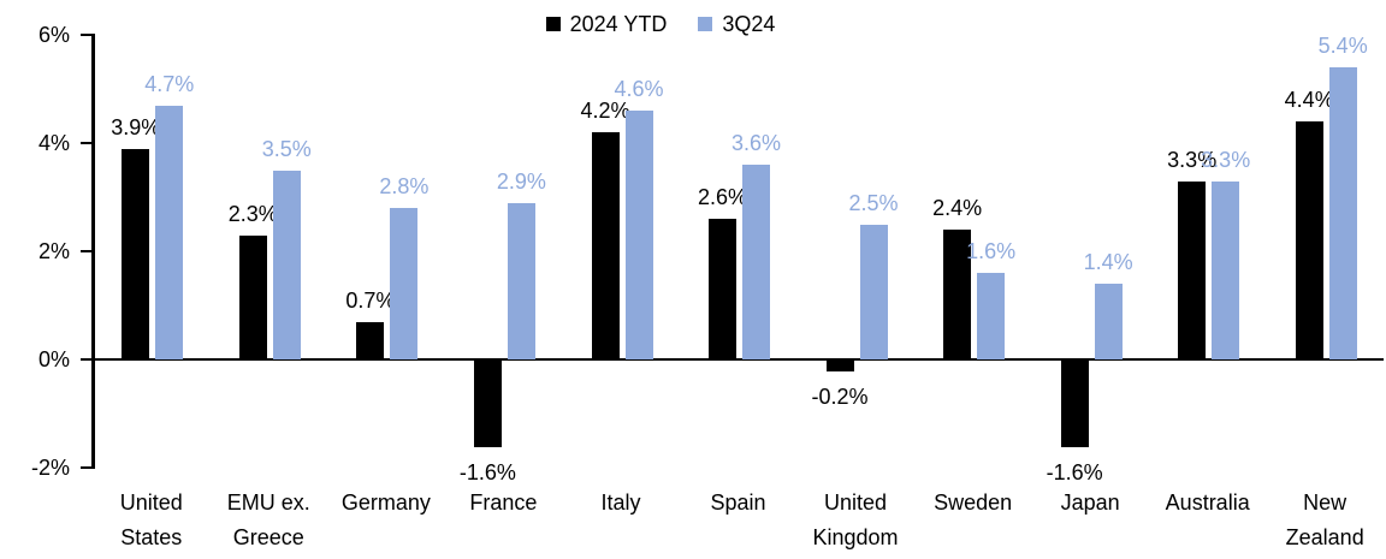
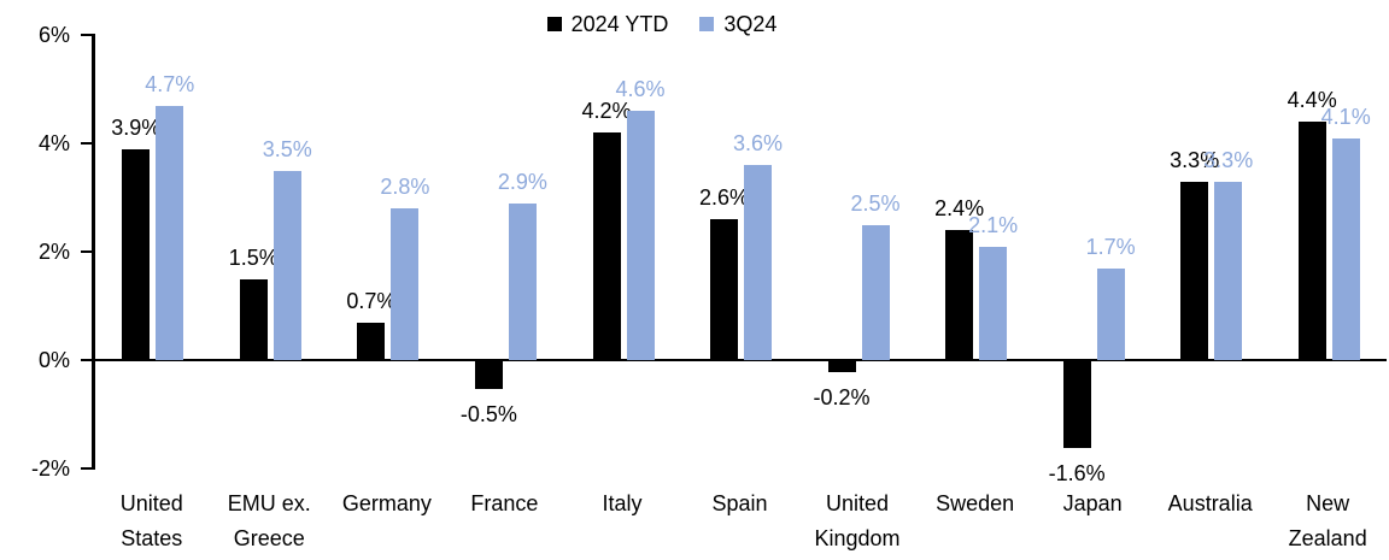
2024 YTD/EMU ex. Greece: 2.3% -> 1.5%
2024 YTD/France: -1.6% -> -0.5%
3Q24/Sweden: 1.6% -> 2.1%
3Q24/Japan: 1.4% -> 1.7%
3Q24/New Zealand: 5.4% -> 4.1%
